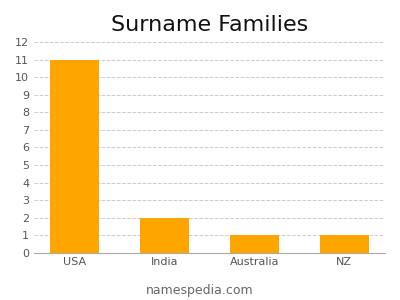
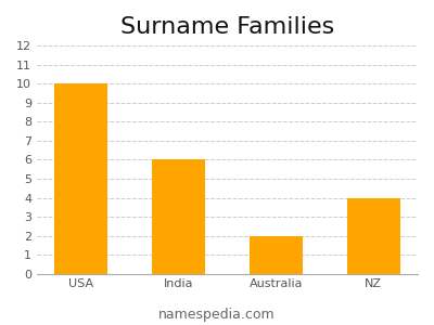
USA: 11 -> 10
India: 2 -> 6
Australia: 1 -> 2
NZ: 1 -> 4
